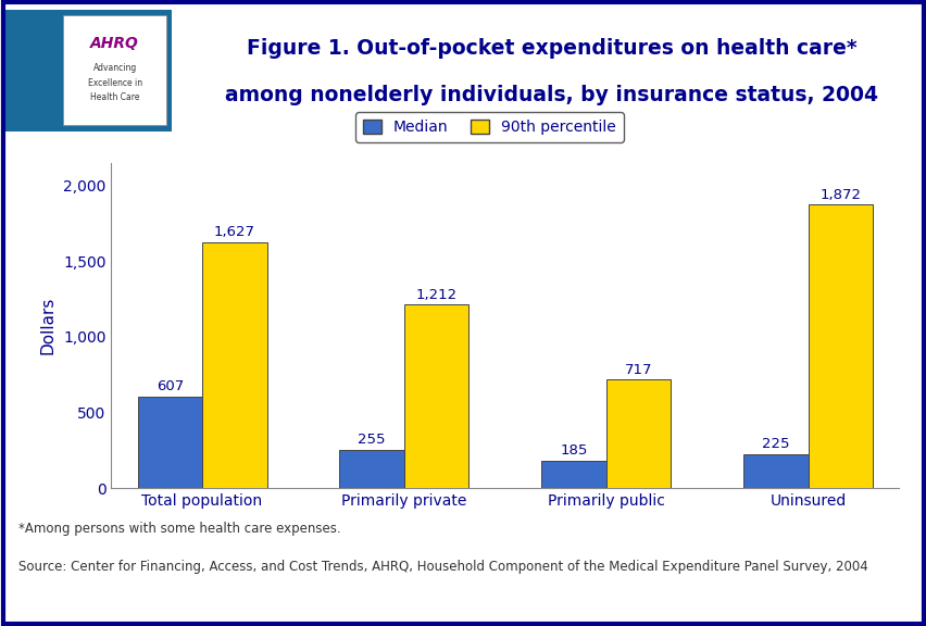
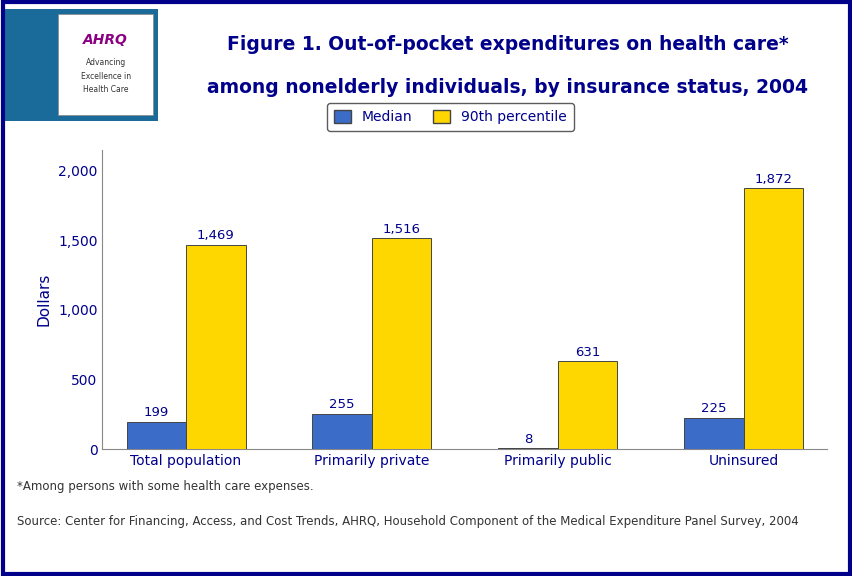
Median/Total population: 607 -> 199
90th percentile/Total population: 1,627 -> 1,469
90th percentile/Primarily private: 1,212 -> 1,516
Median/Primarily public: 185 -> 8
90th percentile/Primarily public: 717 -> 631
